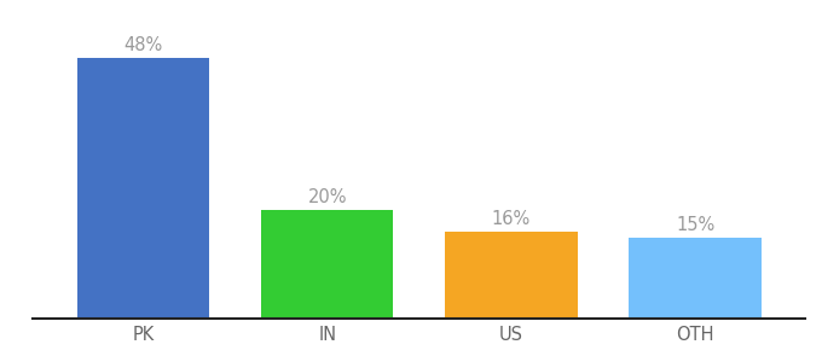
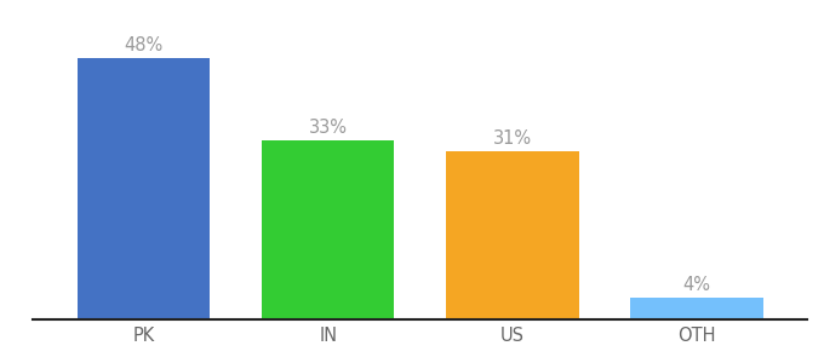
IN: 20% -> 33%
US: 16% -> 31%
OTH: 15% -> 4%
